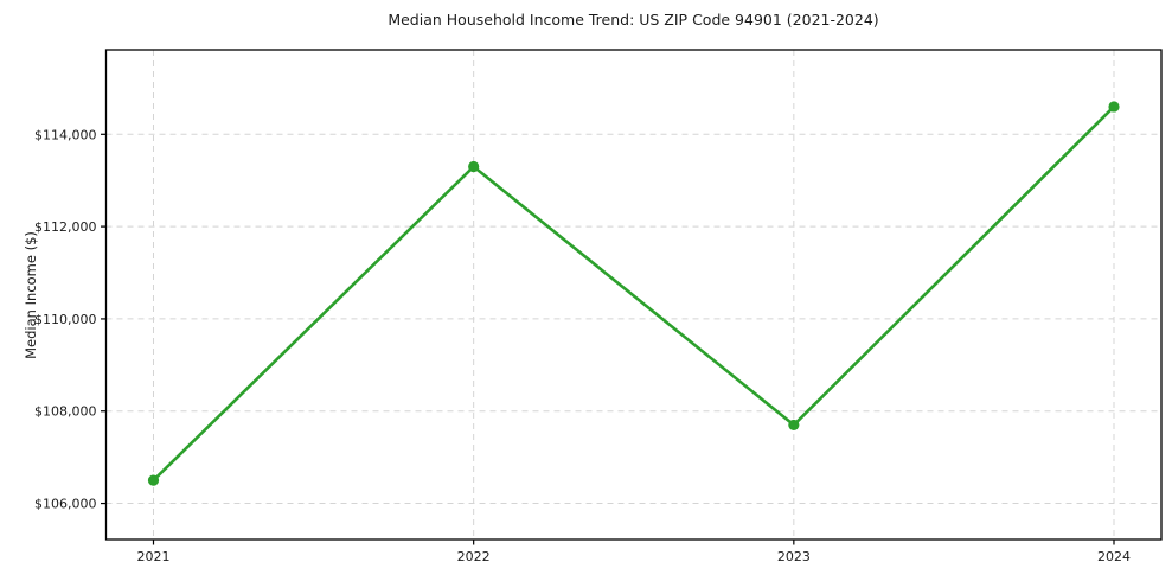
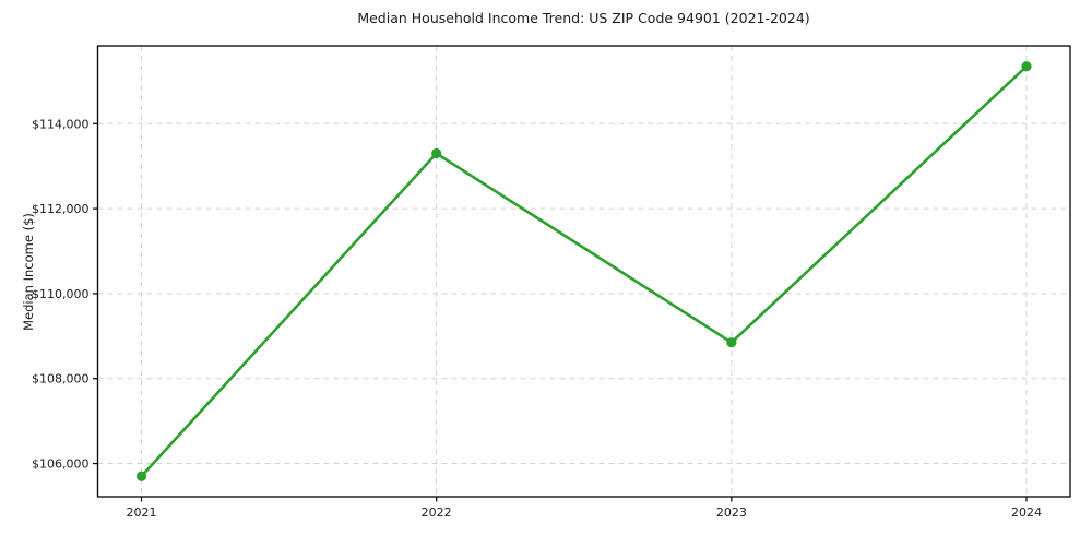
2021: $106500 -> $105700
2023: $107700 -> $108800
2024: $114600 -> $115400
